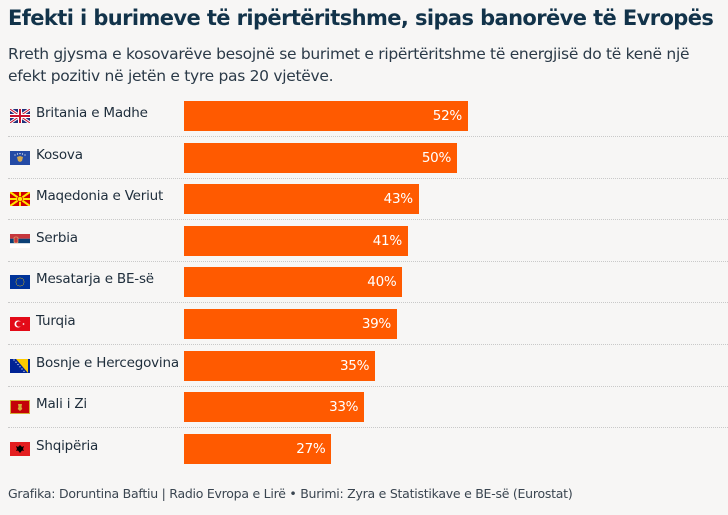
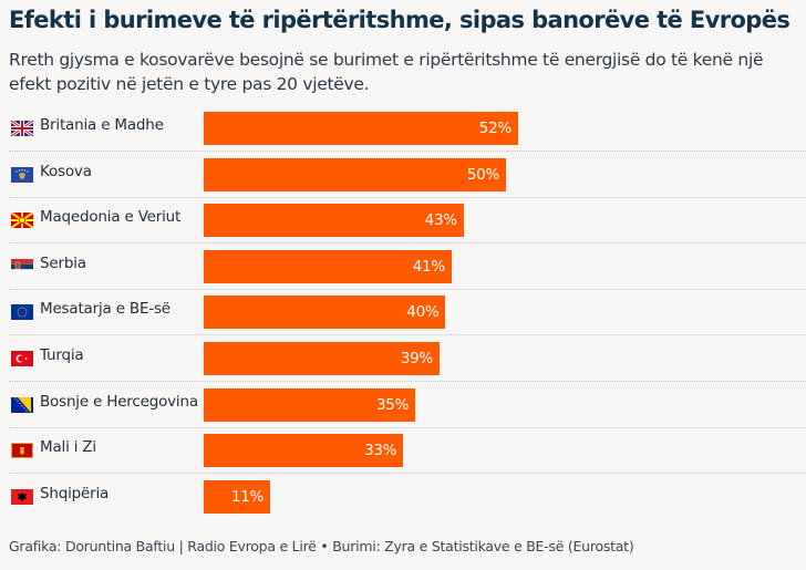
Shqipëria: 27% -> 11%
